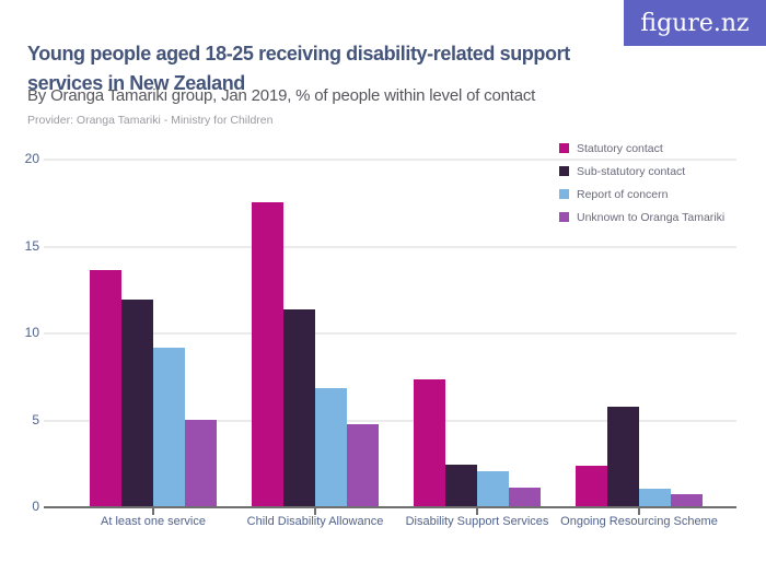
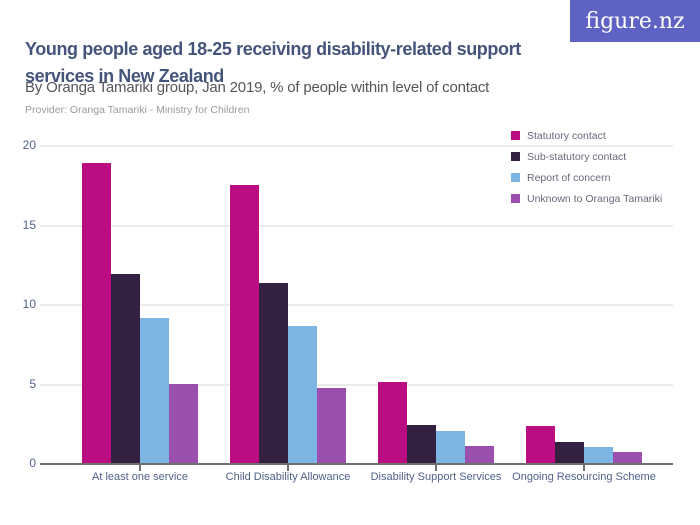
Statutory contact/At least one service: 13.6 -> 18.9
Report of concern/Child Disability Allowance: 6.8 -> 8.6
Statutory contact/Disability Support Services: 7.3 -> 5.1
Sub-statutory contact/Ongoing Resourcing Scheme: 5.7 -> 1.3
